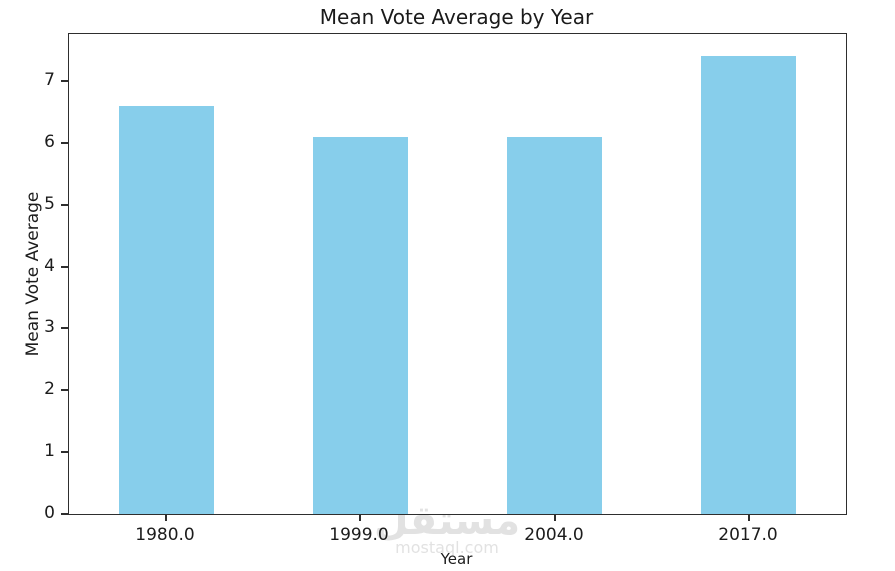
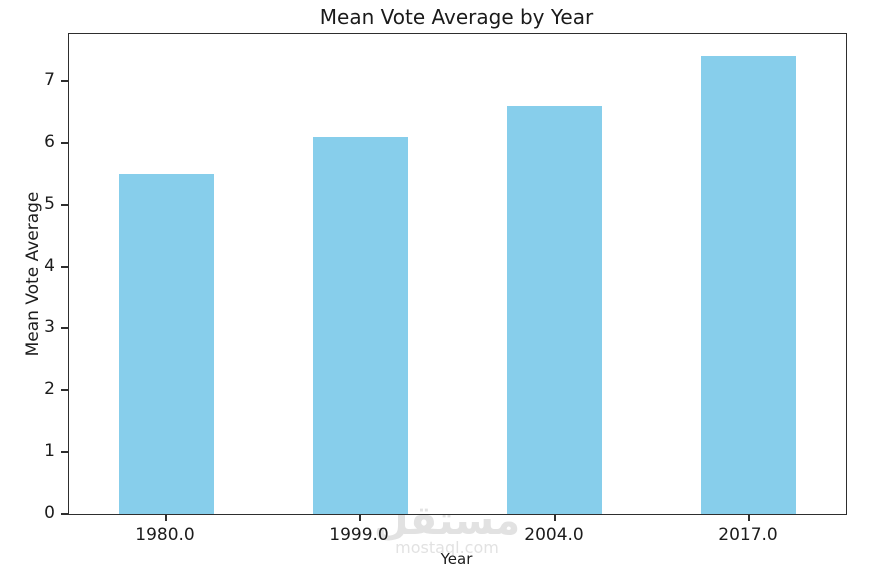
1980.0: 6.6 -> 5.5
2004.0: 6.1 -> 6.6
